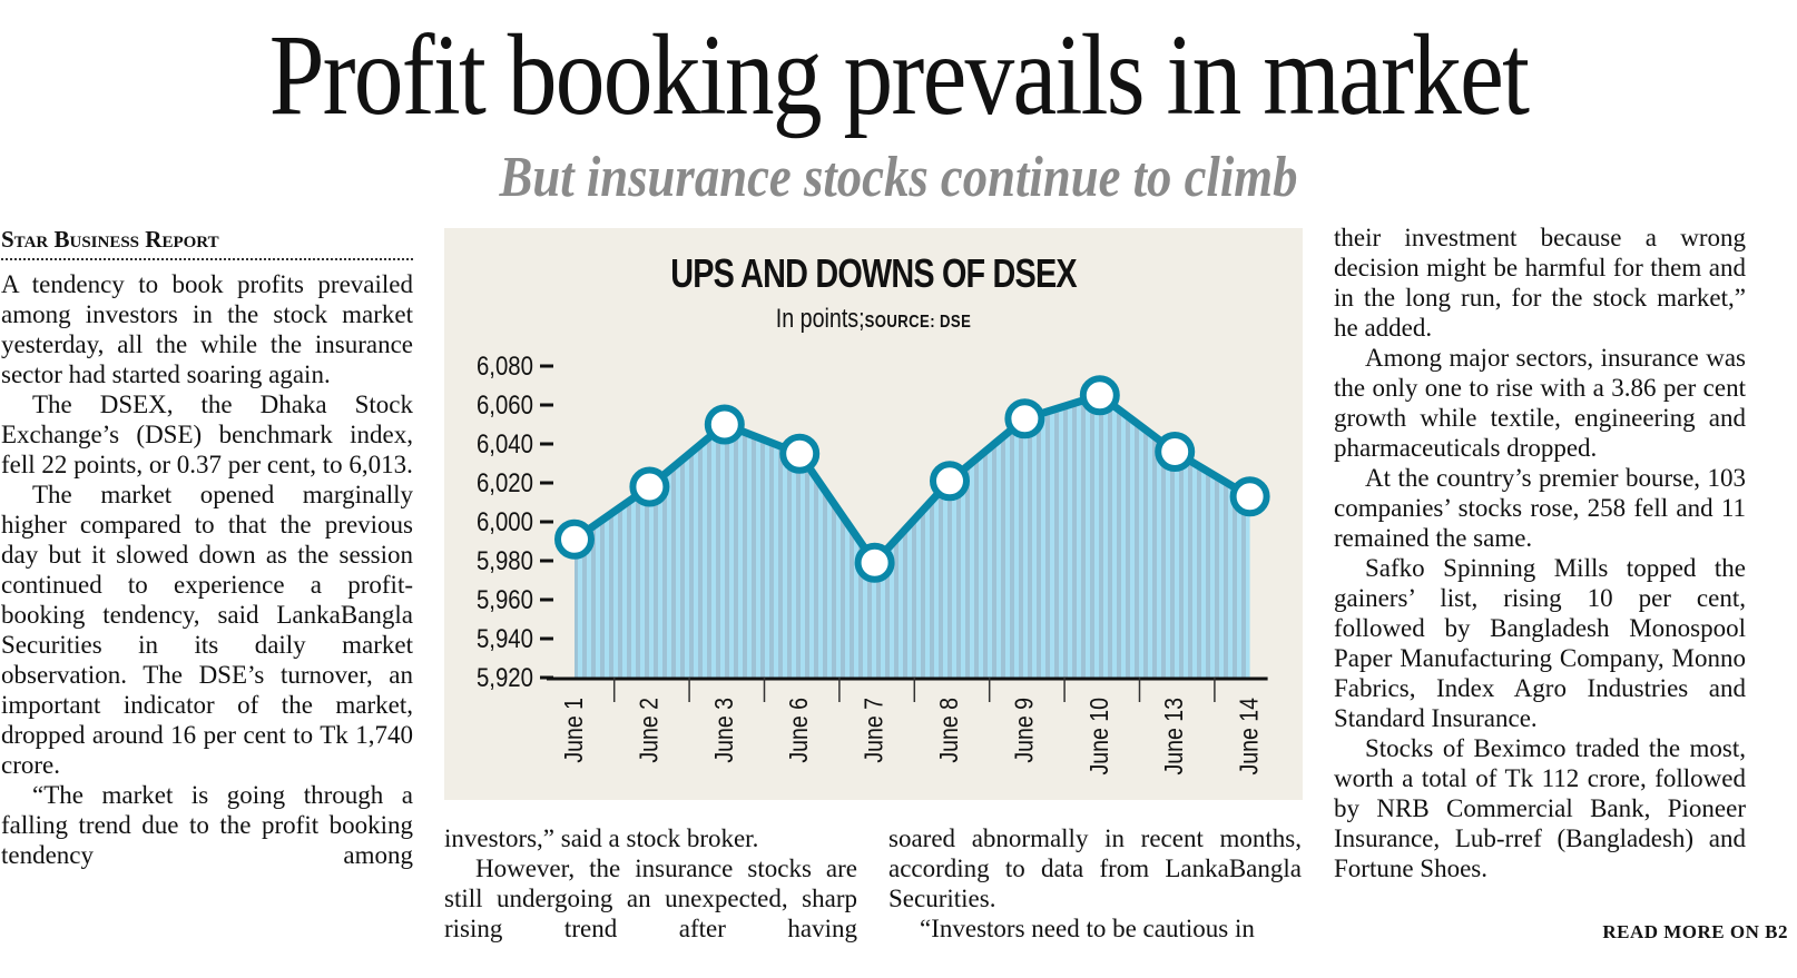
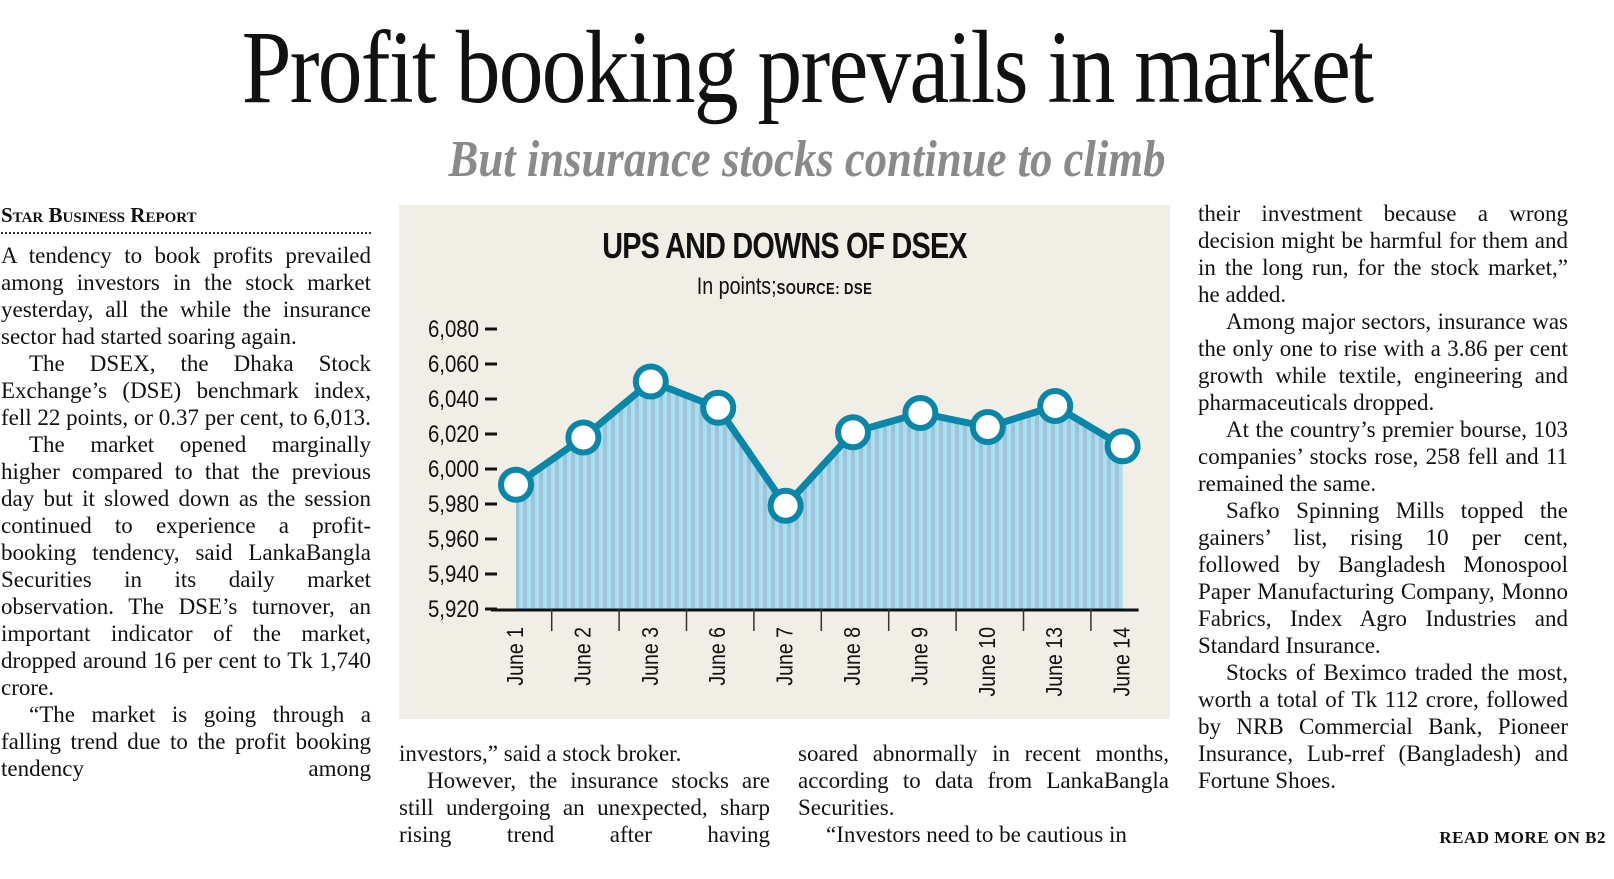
June 9: 6053 -> 6032
June 10: 6065 -> 6024
